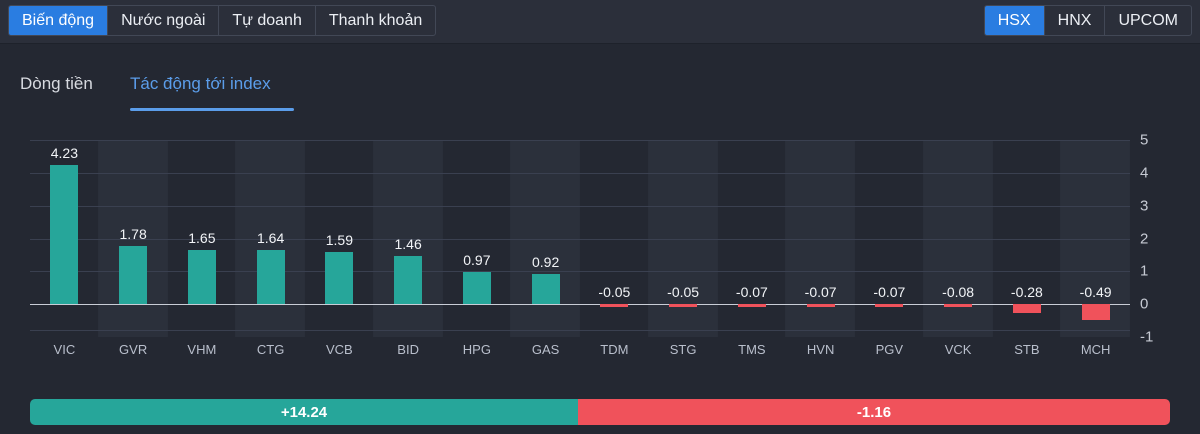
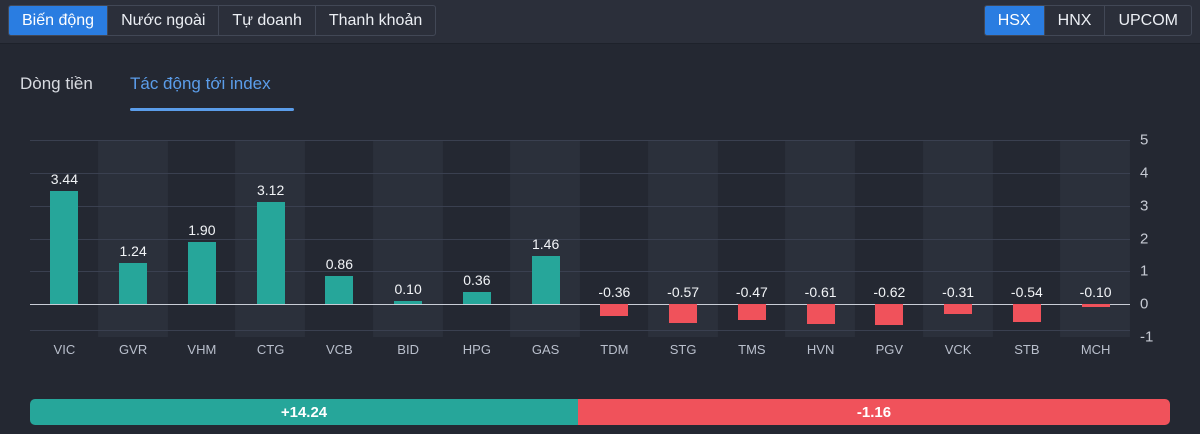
VIC: 4.23 -> 3.44
GVR: 1.78 -> 1.24
VHM: 1.65 -> 1.90
CTG: 1.64 -> 3.12
VCB: 1.59 -> 0.86
BID: 1.46 -> 0.10
HPG: 0.97 -> 0.36
GAS: 0.92 -> 1.46
TDM: -0.05 -> -0.36
STG: -0.05 -> -0.57
TMS: -0.07 -> -0.47
HVN: -0.07 -> -0.61
PGV: -0.07 -> -0.62
VCK: -0.08 -> -0.31
STB: -0.28 -> -0.54
MCH: -0.49 -> -0.10
